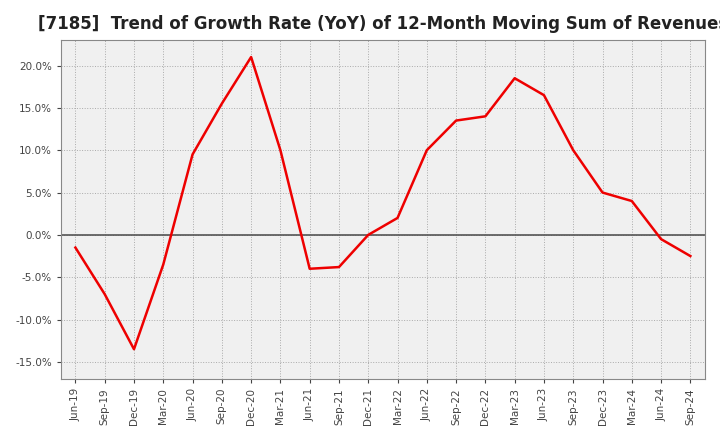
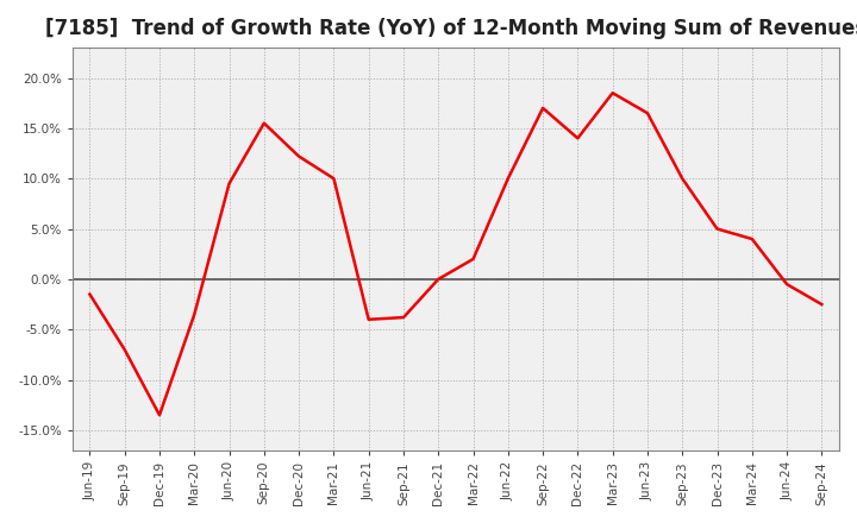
Dec-20: 21.0% -> 12.2%
Sep-22: 13.5% -> 17.0%
